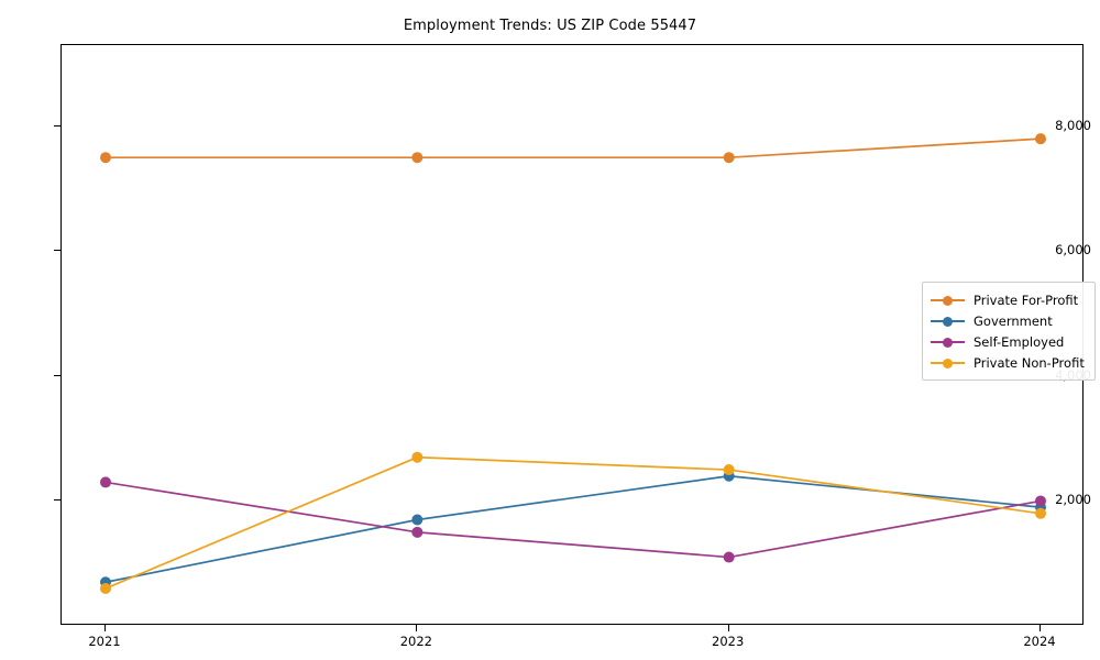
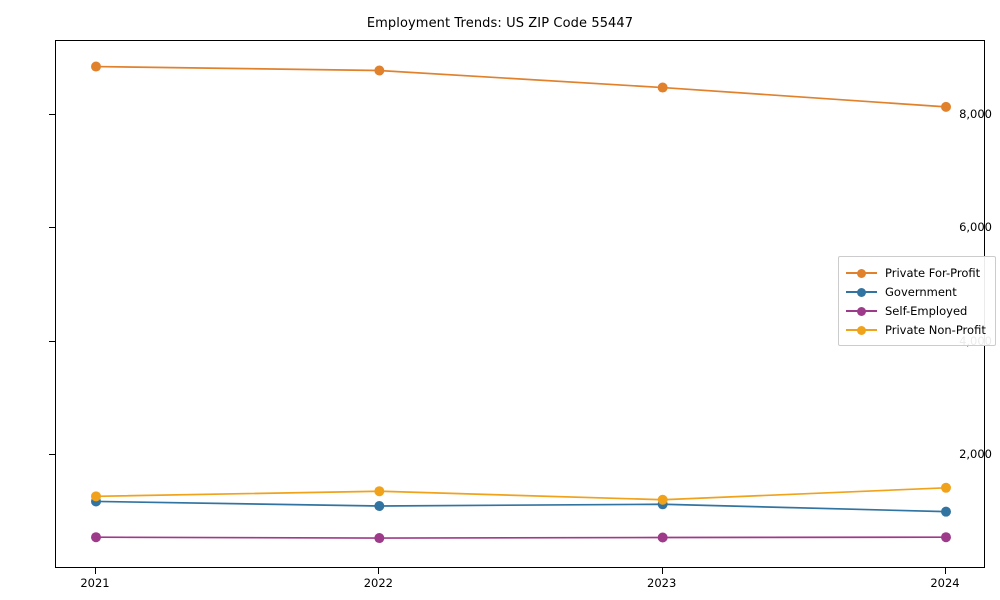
Private For-Profit/2021: 7500 -> 8800
Government/2021: 700 -> 1200
Self-Employed/2021: 2300 -> 600
Private Non-Profit/2021: 600 -> 1300
Private For-Profit/2022: 7500 -> 8800
Government/2022: 1700 -> 1100
Self-Employed/2022: 1500 -> 500
Private Non-Profit/2022: 2700 -> 1400
Private For-Profit/2023: 7500 -> 8500
Government/2023: 2400 -> 1100
Self-Employed/2023: 1100 -> 600
Private Non-Profit/2023: 2500 -> 1200
Private For-Profit/2024: 7800 -> 8100
Government/2024: 1900 -> 1000
Self-Employed/2024: 2000 -> 600
Private Non-Profit/2024: 1800 -> 1400
